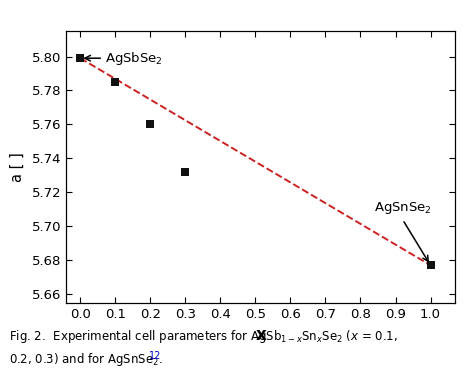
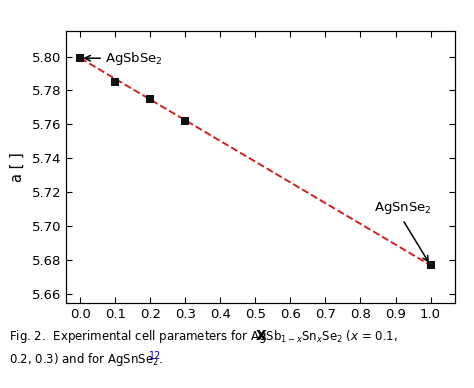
0.2: 5.760 -> 5.775
0.3: 5.732 -> 5.762
